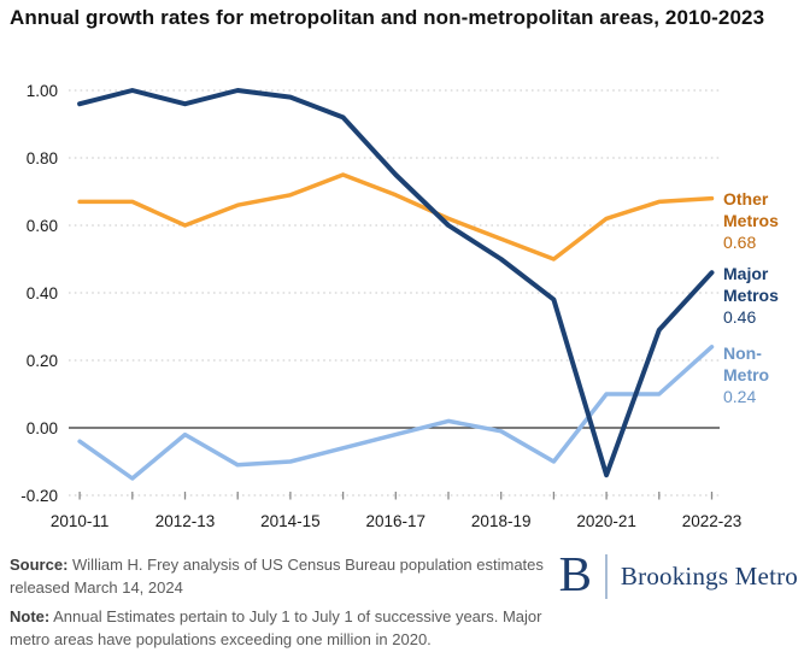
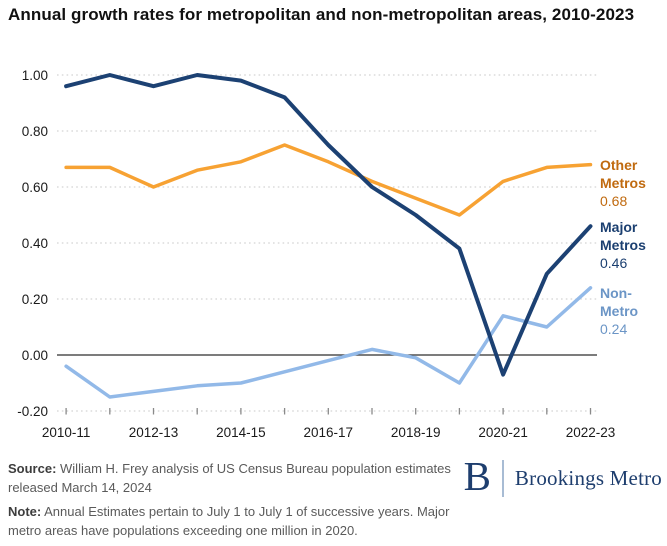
Non-Metro/2012-13: -0.02 -> -0.13
Non-Metro/2020-21: 0.10 -> 0.14
Major Metros/2020-21: -0.14 -> -0.07
